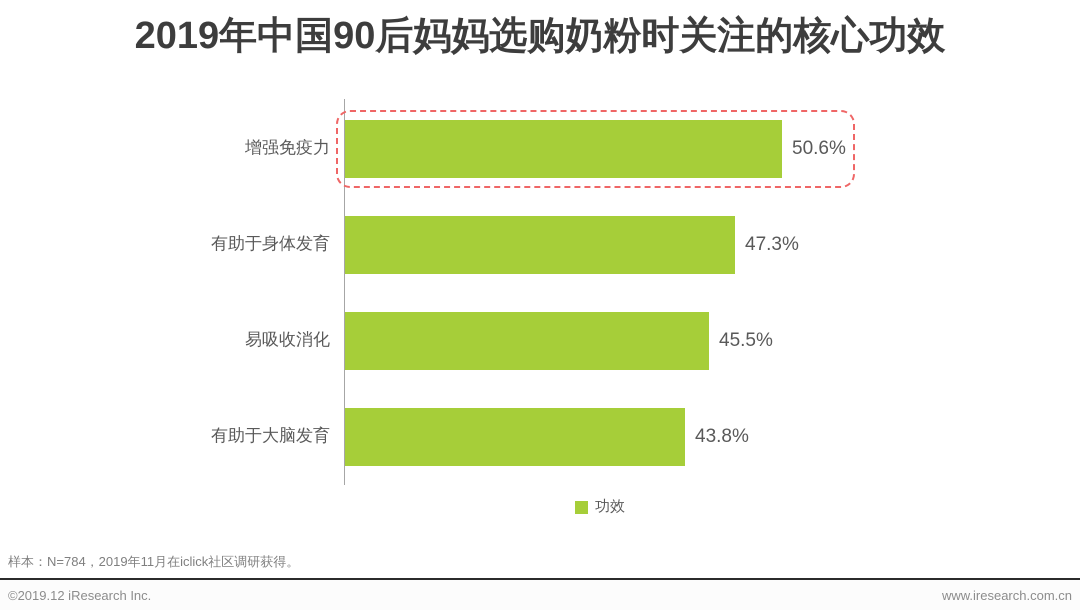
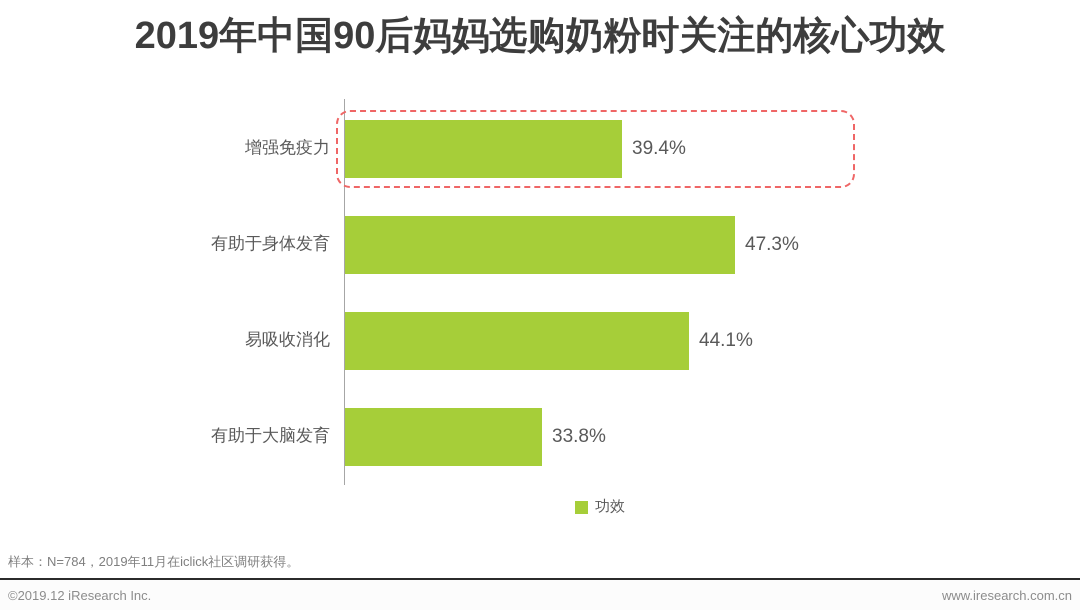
增强免疫力: 50.6% -> 39.4%
易吸收消化: 45.5% -> 44.1%
有助于大脑发育: 43.8% -> 33.8%
